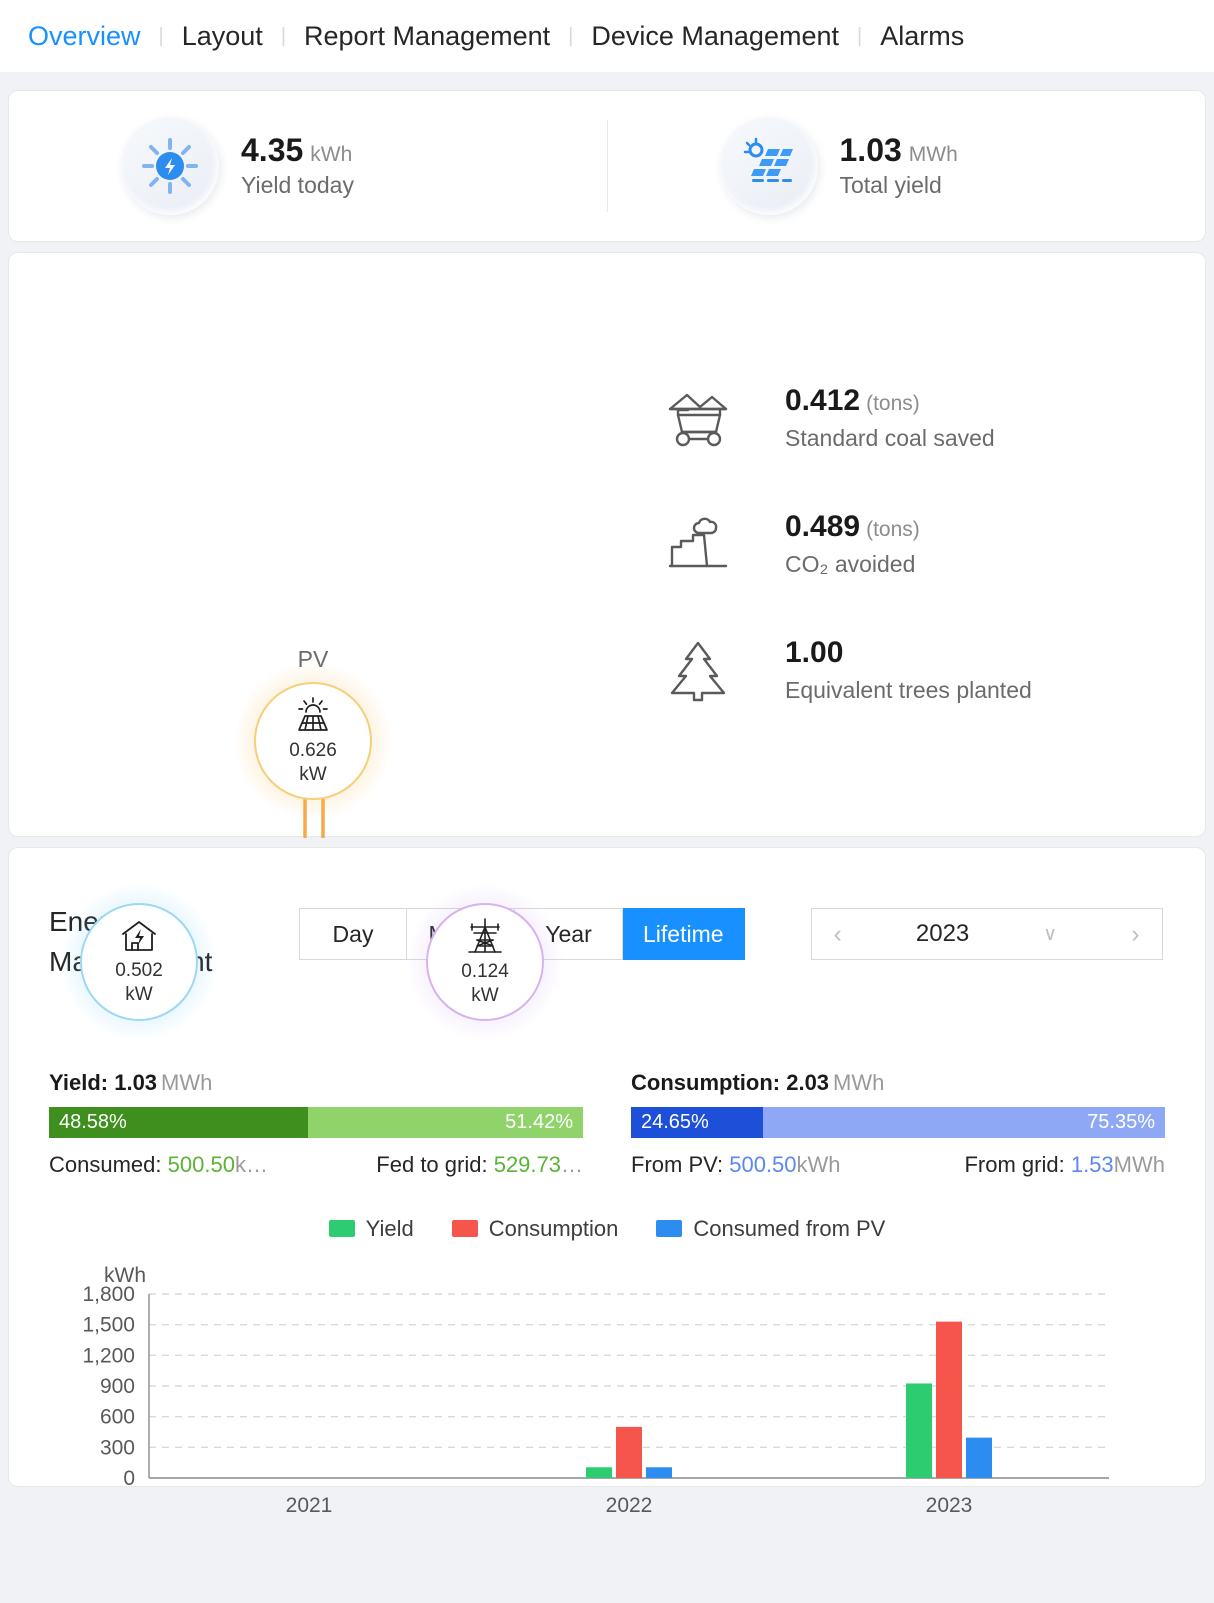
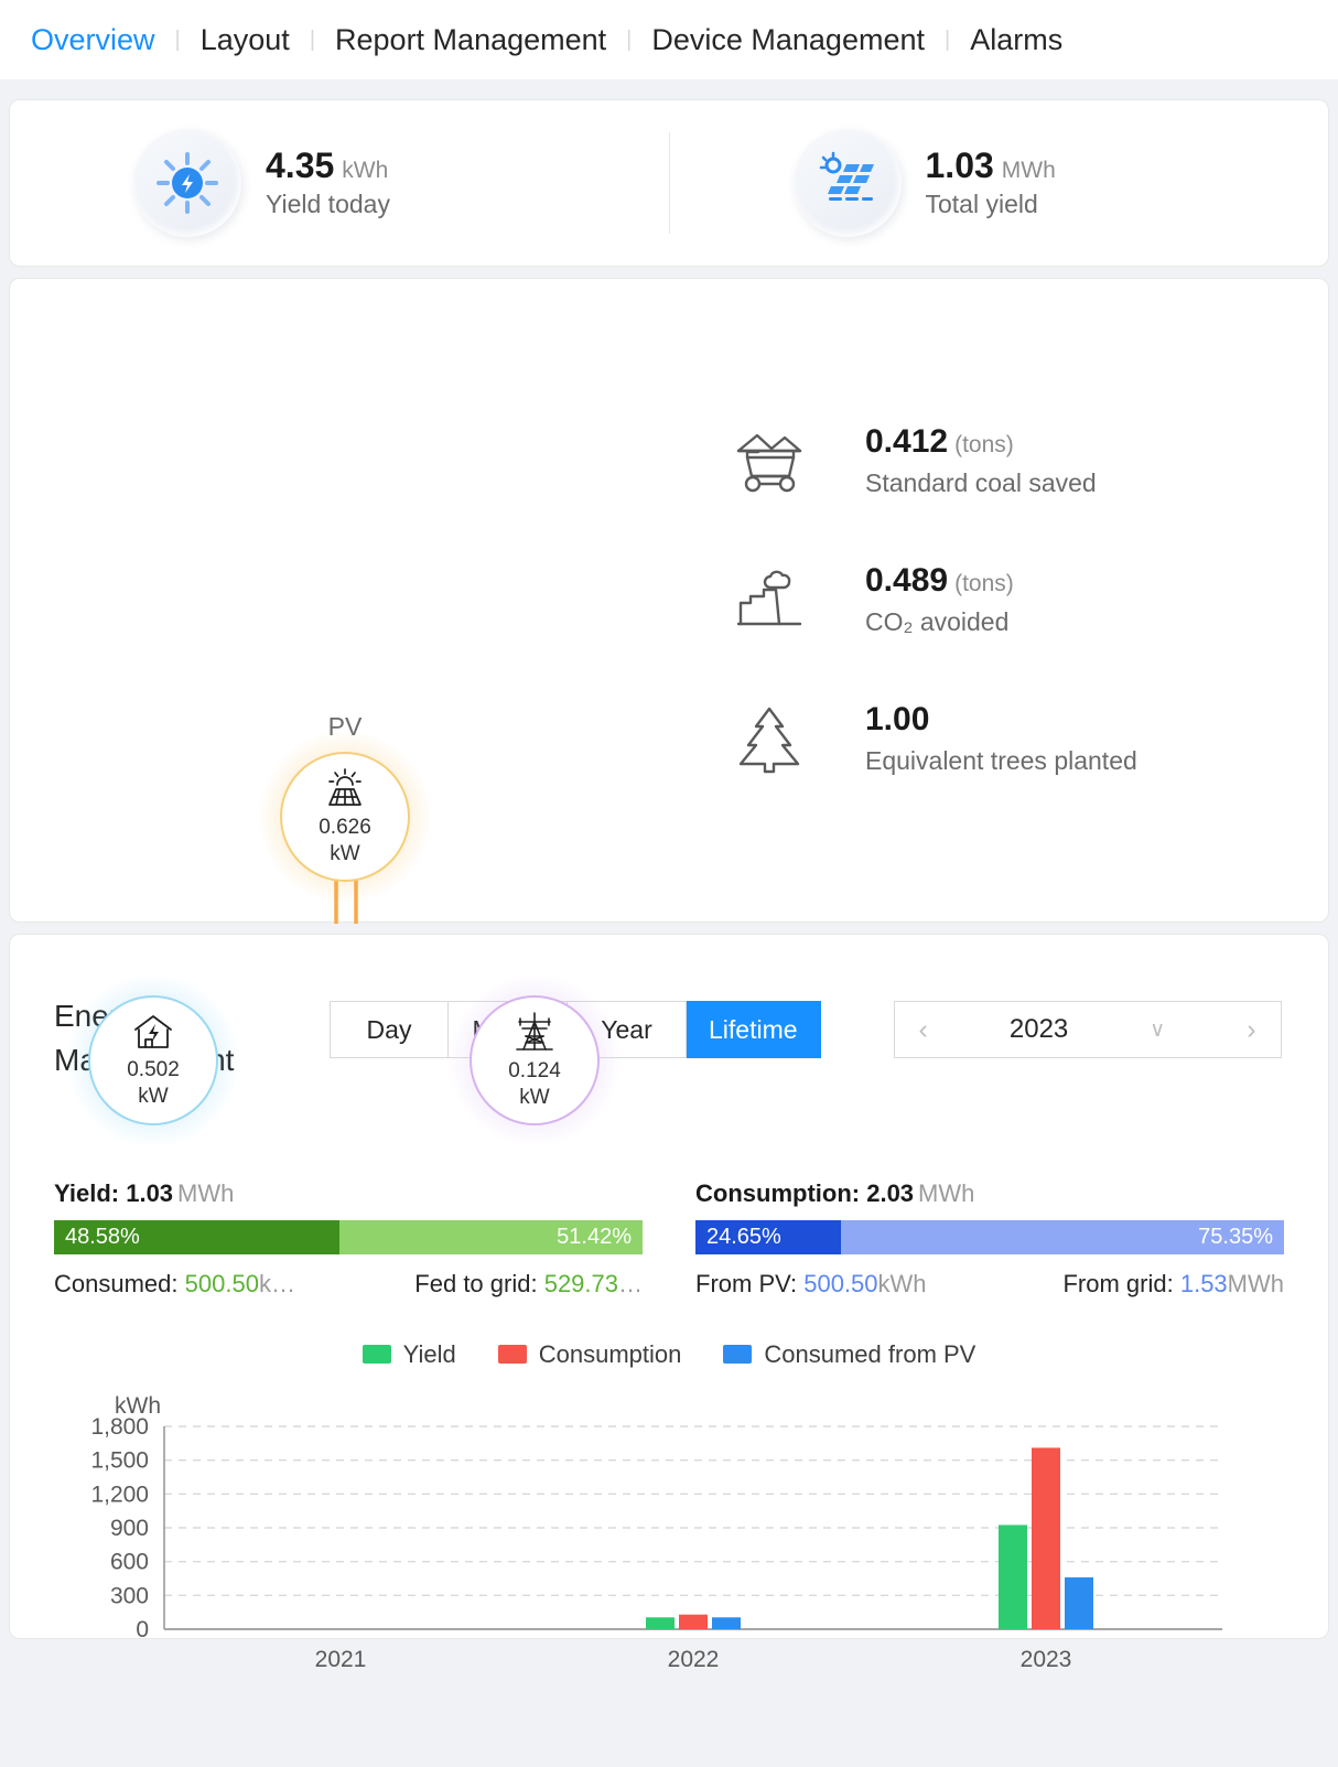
Consumption/2022: 500 -> 130
Consumption/2023: 1530 -> 1610
Consumed from PV/2023: 400 -> 460
